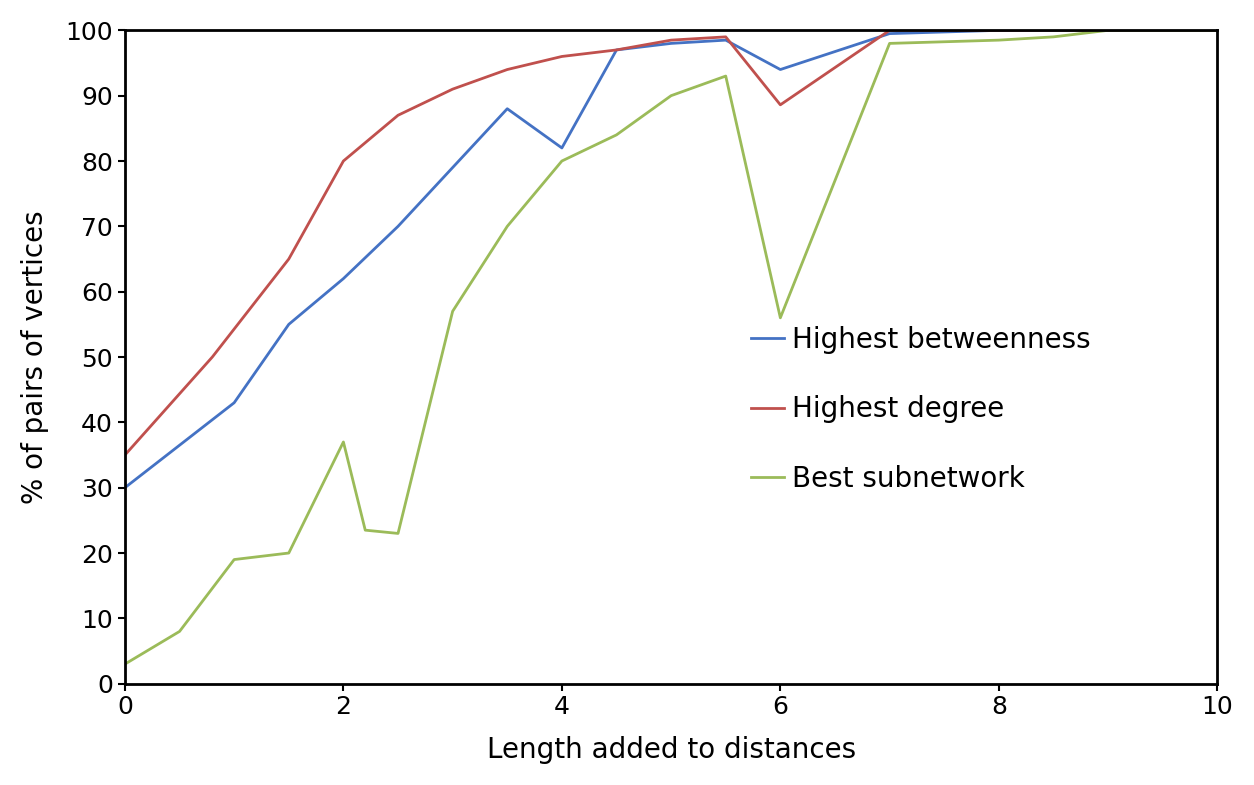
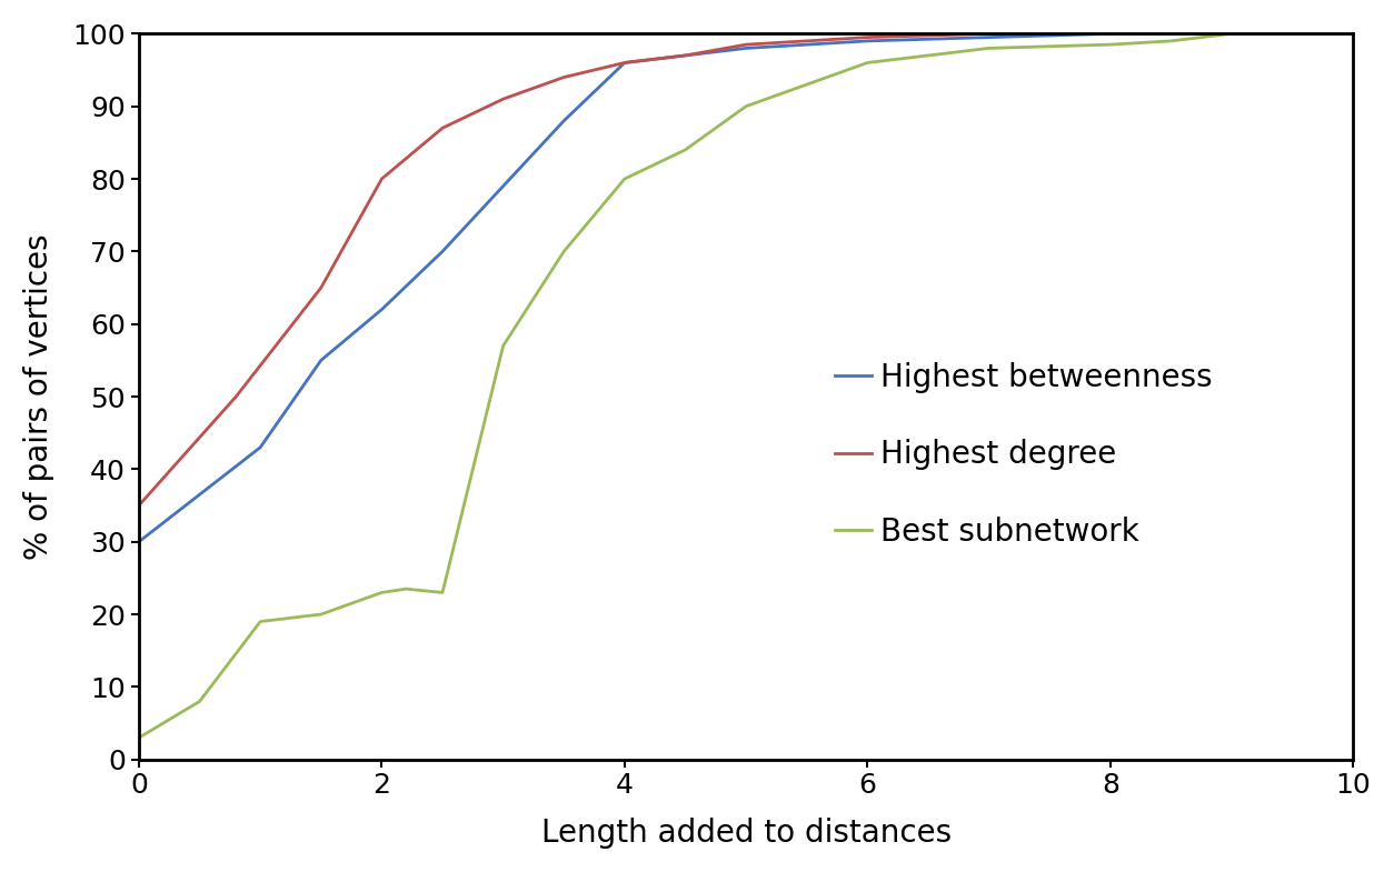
Best subnetwork/2: 37.0 -> 23.0
Highest betweenness/4: 82.0 -> 96.0
Highest betweenness/6: 94.0 -> 99.0
Highest degree/6: 88.6 -> 99.5
Best subnetwork/6: 56.0 -> 96.0
